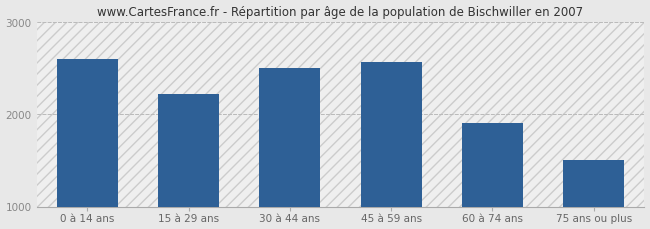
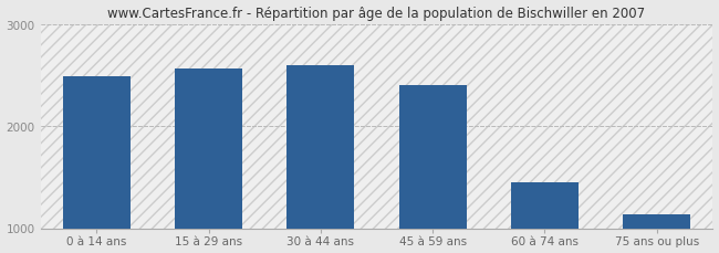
0 à 14 ans: 2600 -> 2490
15 à 29 ans: 2220 -> 2560
30 à 44 ans: 2500 -> 2600
45 à 59 ans: 2560 -> 2400
60 à 74 ans: 1900 -> 1450
75 ans ou plus: 1500 -> 1130
